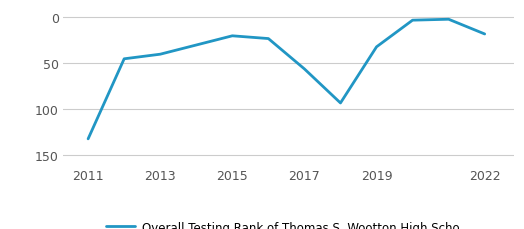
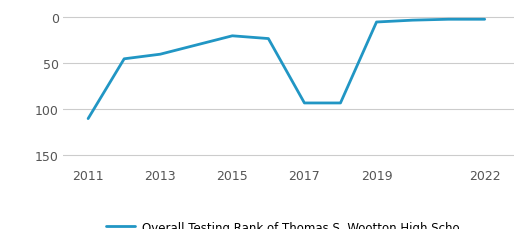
2011: 132 -> 110
2017: 56 -> 93
2019: 32 -> 5
2022: 18 -> 2
